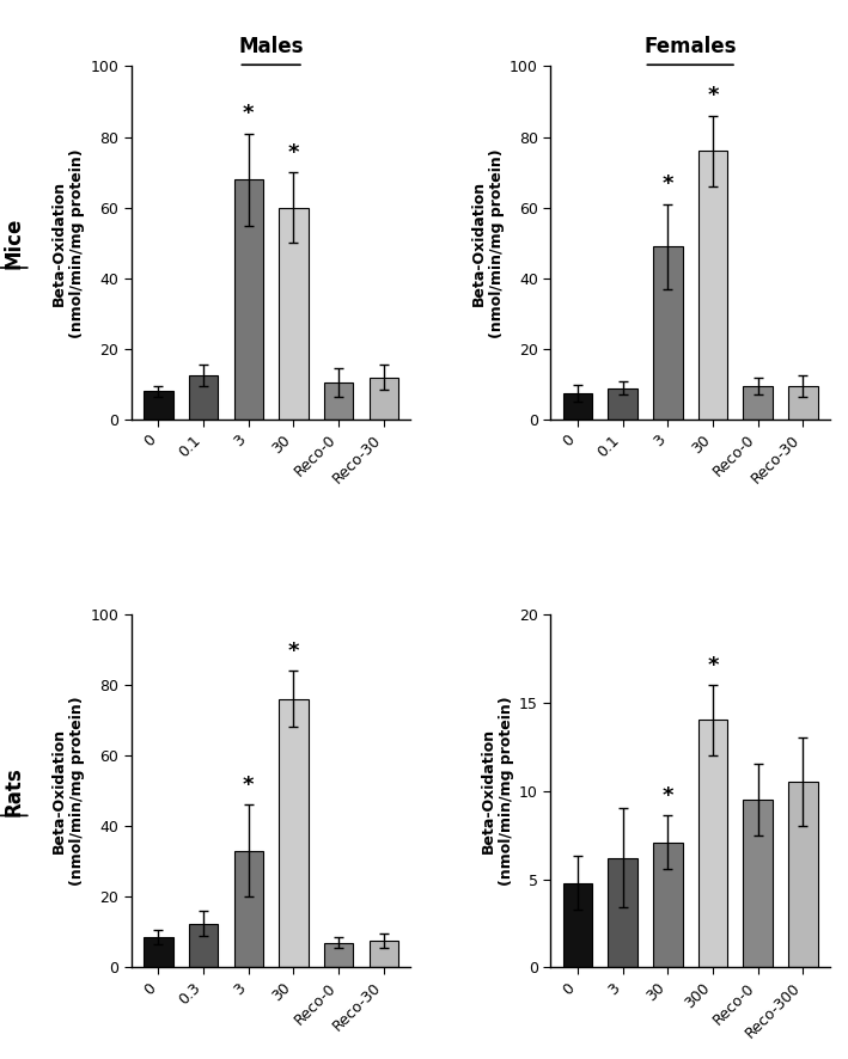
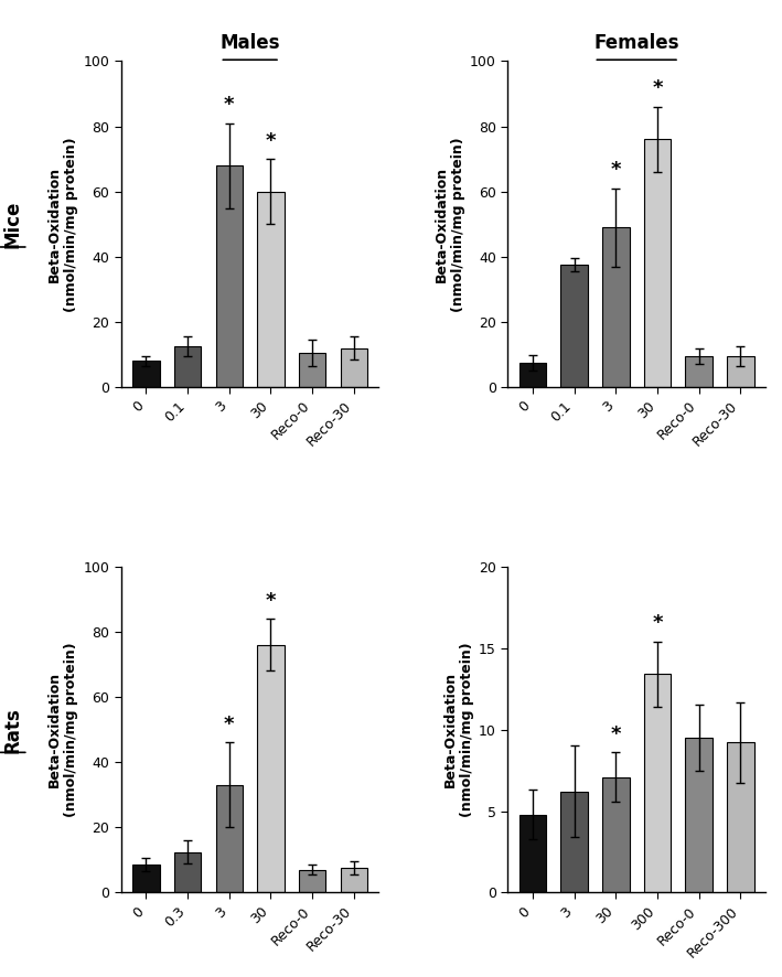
Females/0.1: 9.0 -> 37.5
300: 14.0 -> 13.4
Reco-300: 10.5 -> 9.2
